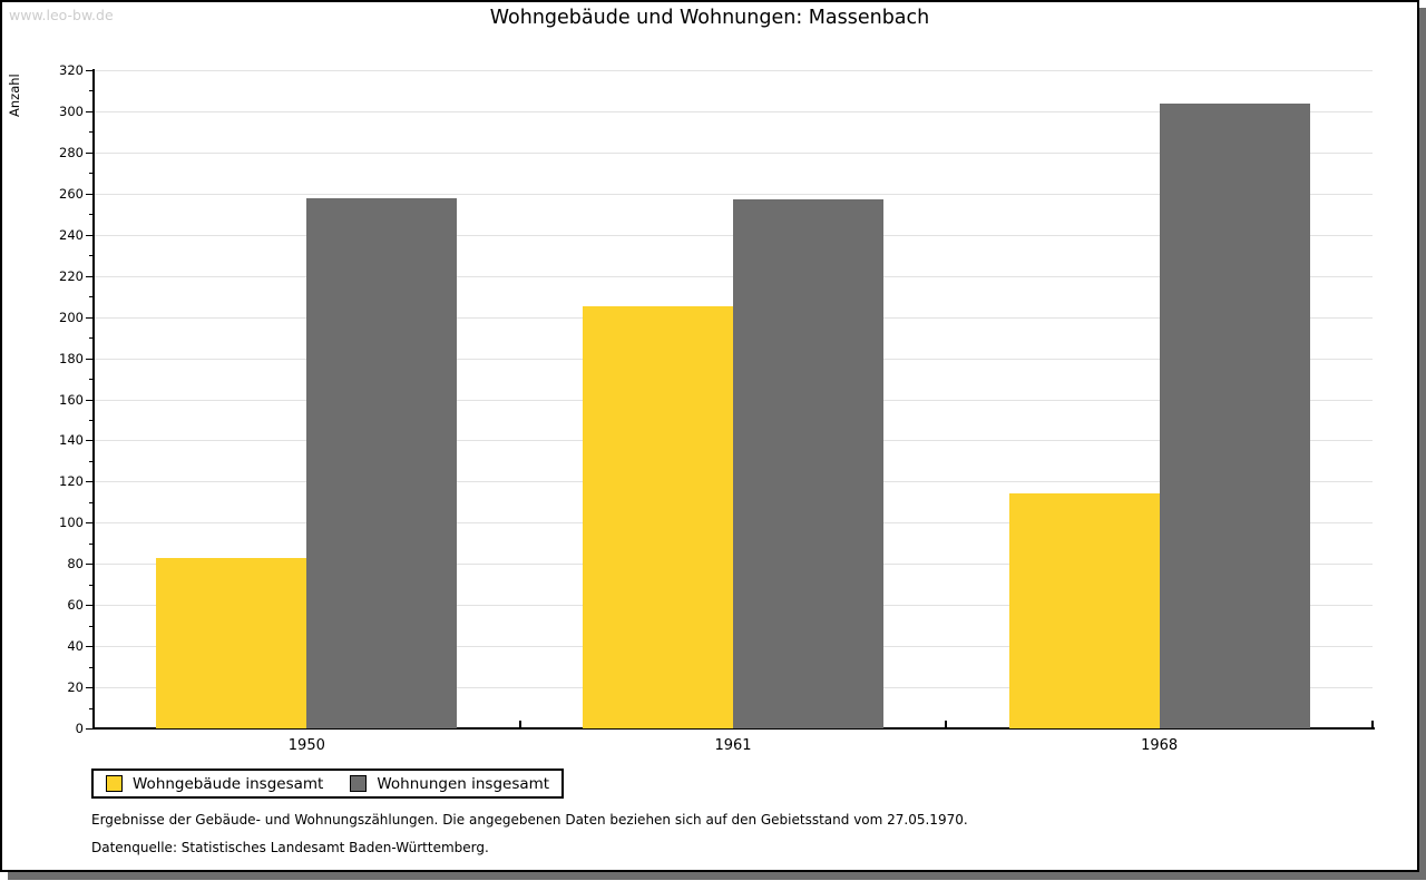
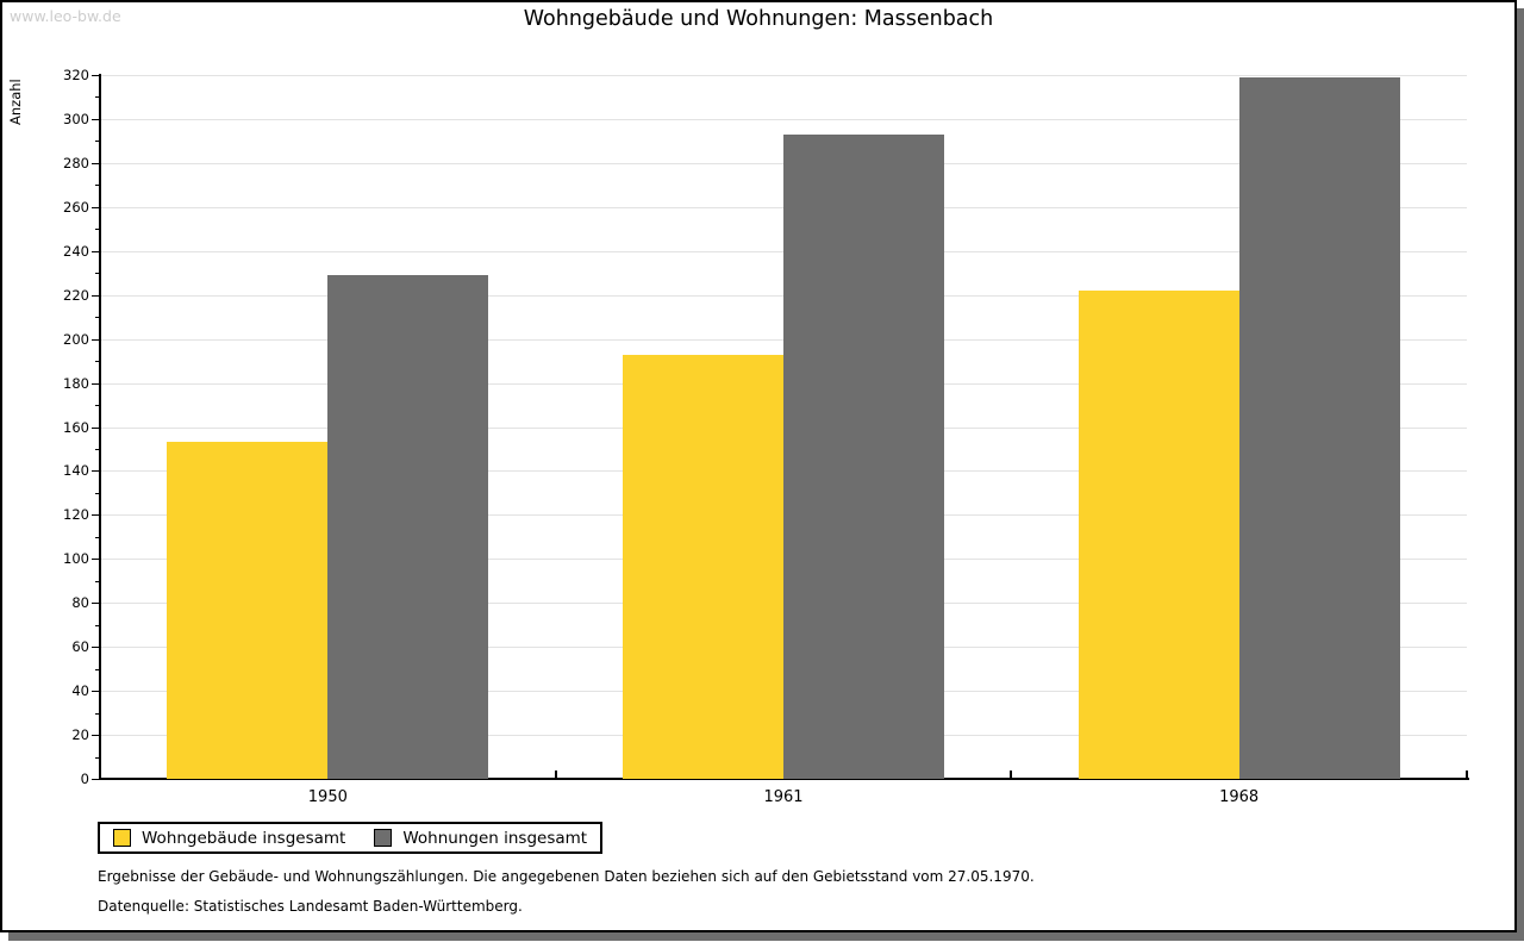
Wohngebäude insgesamt/1950: 83 -> 153
Wohnungen insgesamt/1950: 258 -> 229
Wohngebäude insgesamt/1961: 205 -> 193
Wohnungen insgesamt/1961: 257 -> 293
Wohngebäude insgesamt/1968: 114 -> 222
Wohnungen insgesamt/1968: 304 -> 319
